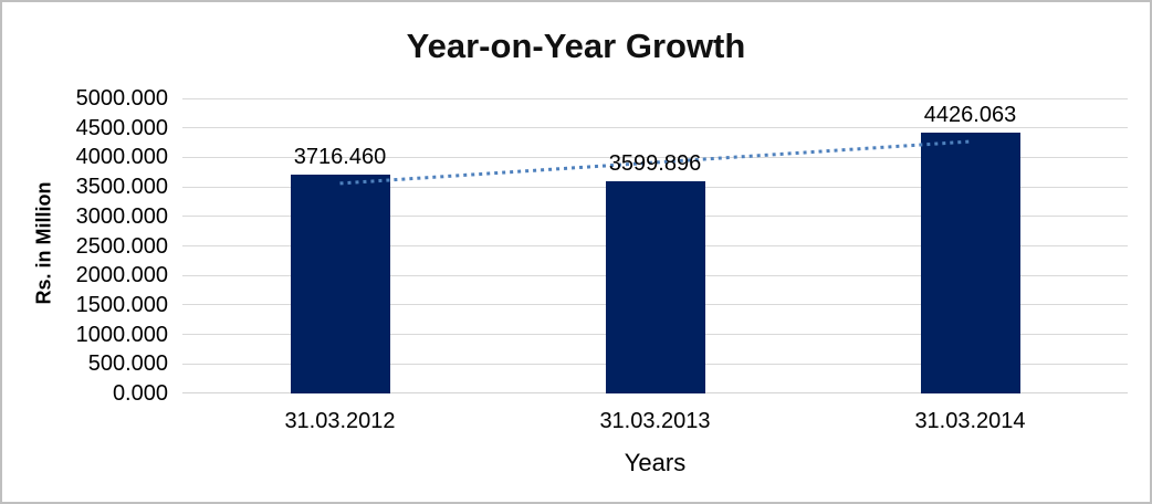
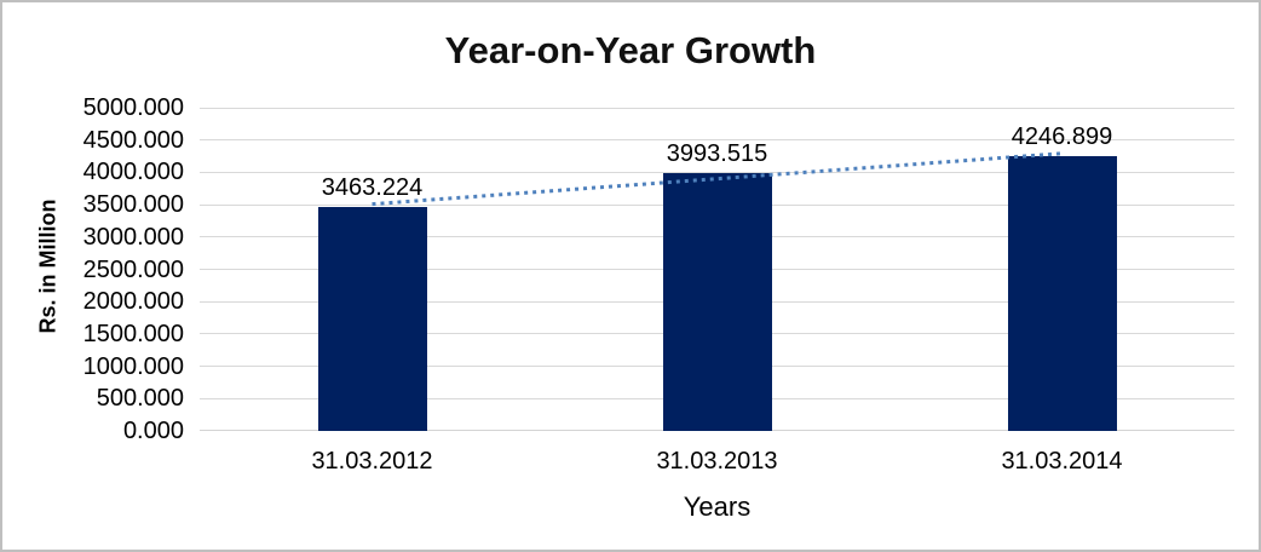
31.03.2012: 3716.460 -> 3463.224
31.03.2013: 3599.896 -> 3993.515
31.03.2014: 4426.063 -> 4246.899
